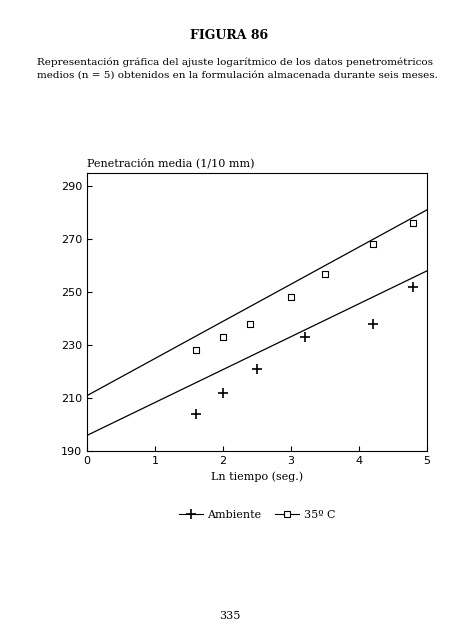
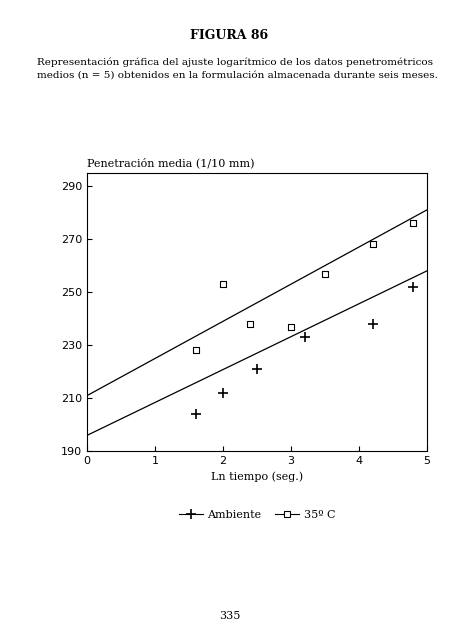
35º C/2: 233 -> 253
35º C/3: 248 -> 237
